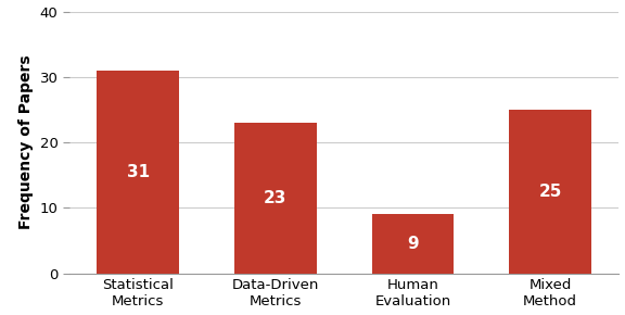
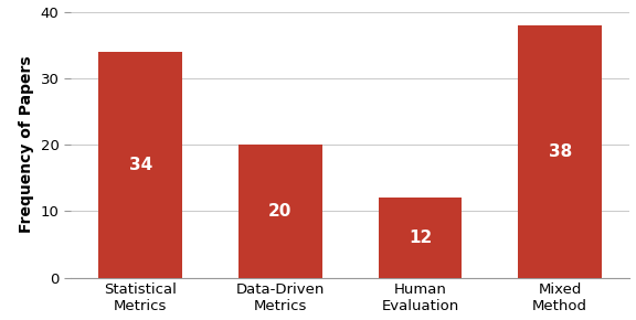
Statistical Metrics: 31 -> 34
Data-Driven Metrics: 23 -> 20
Human Evaluation: 9 -> 12
Mixed Method: 25 -> 38
